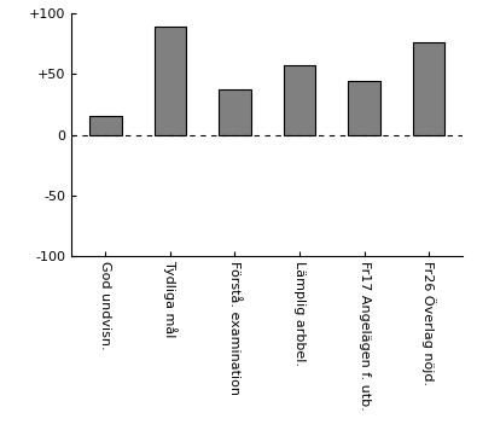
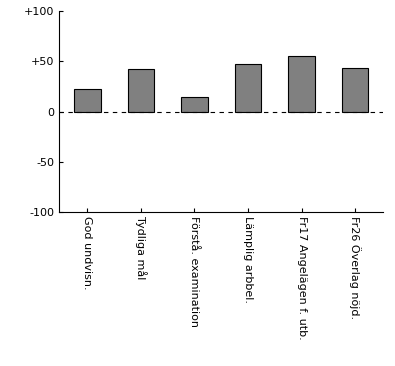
God undvisn.: 16 -> 22
Tydliga mål: 89 -> 42
Förstå. examination: 37 -> 15
Lämplig arbbel.: 57 -> 47
Fr17 Angelägen f. utb.: 44 -> 55
Fr26 Överlag nöjd.: 76 -> 43
